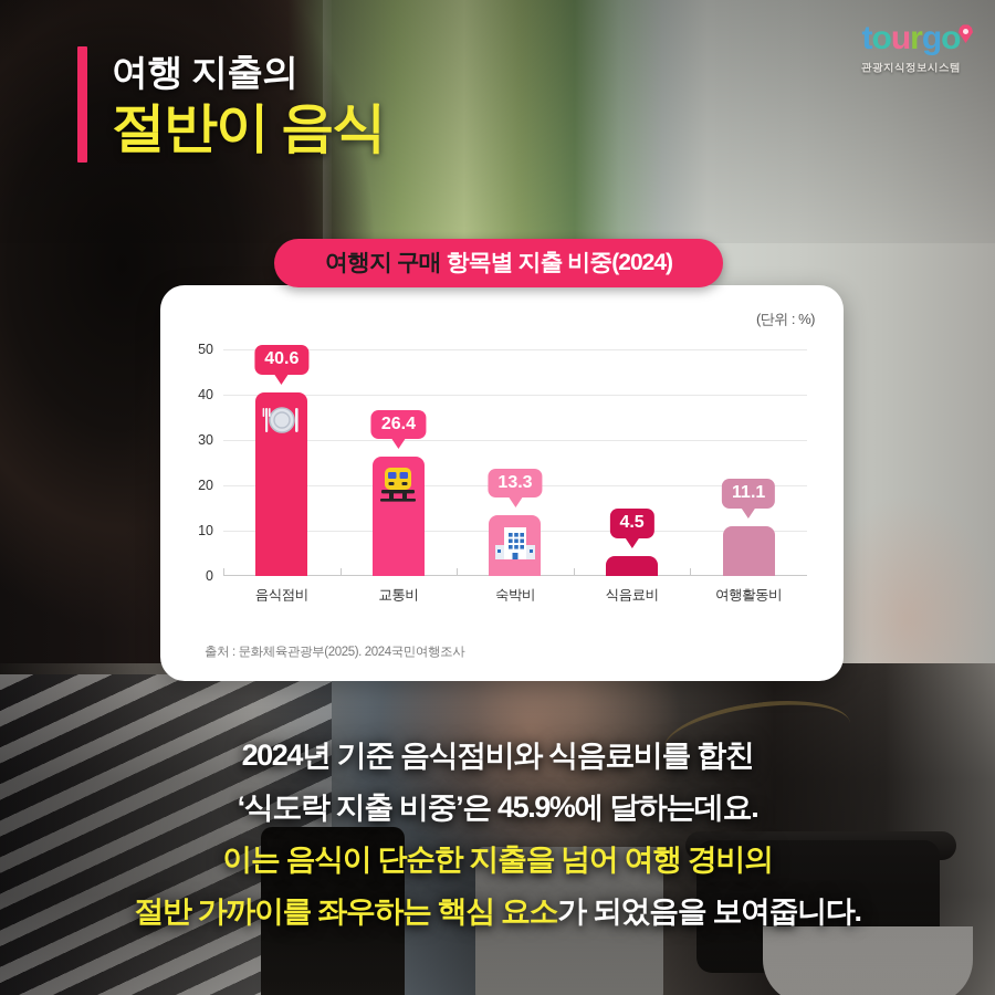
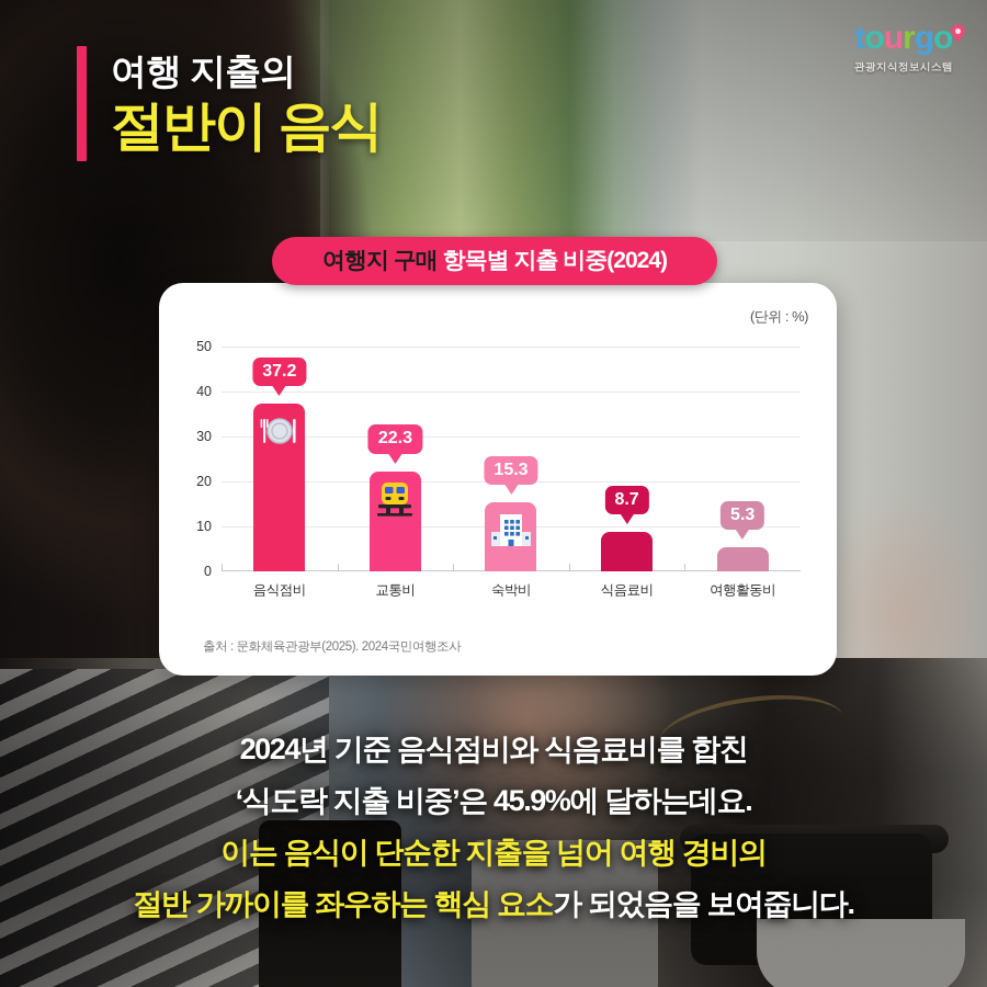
음식점비: 40.6 -> 37.2
교통비: 26.4 -> 22.3
숙박비: 13.3 -> 15.3
식음료비: 4.5 -> 8.7
여행활동비: 11.1 -> 5.3
